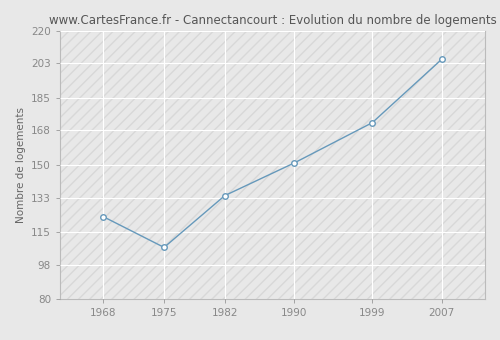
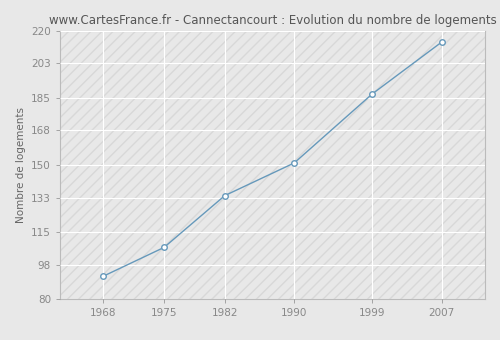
1968: 123 -> 92
1999: 172 -> 187
2007: 205 -> 214
